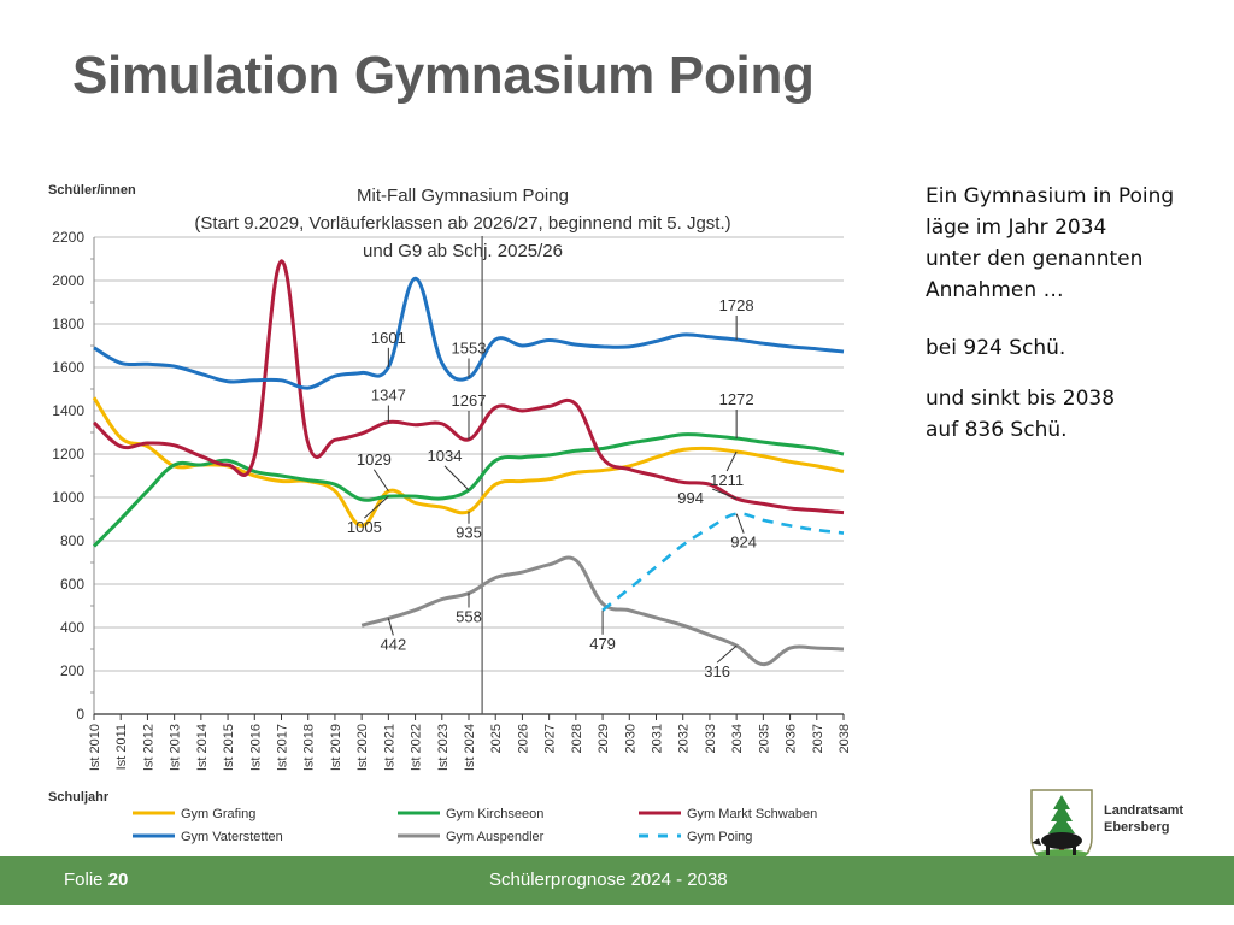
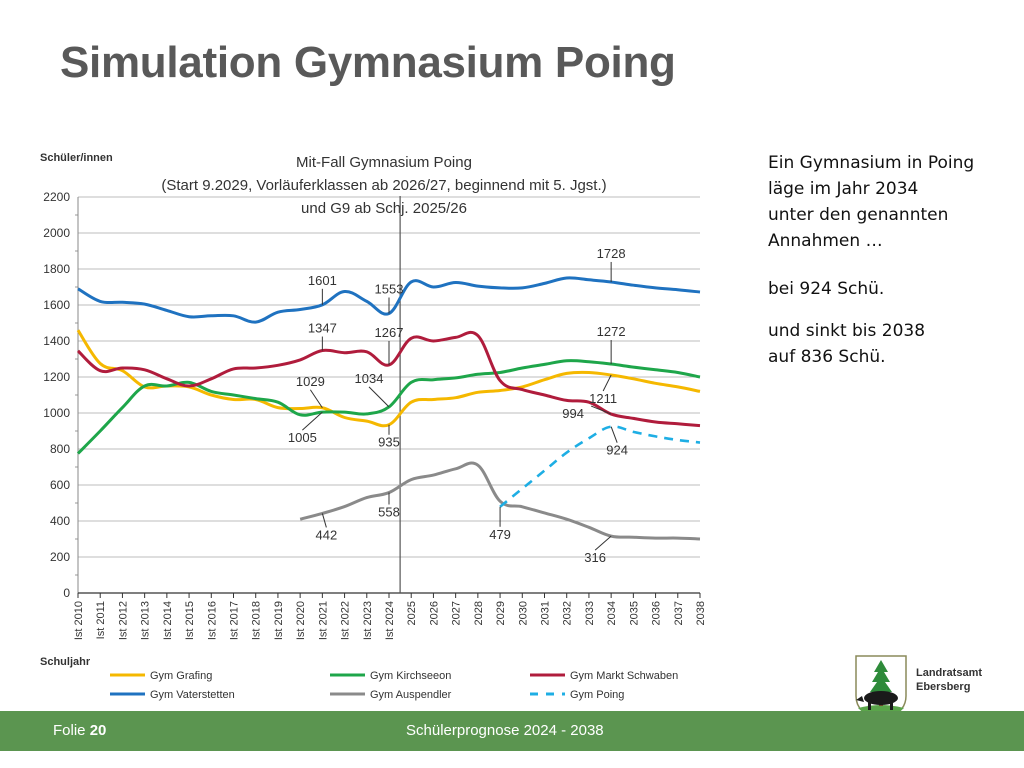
Gym Markt Schwaben/Ist 2017: 2090 -> 1240
Gym Grafing/Ist 2020: 870 -> 1020
Gym Vaterstetten/Ist 2022: 2010 -> 1680
Gym Auspendler/2035: 230 -> 310
